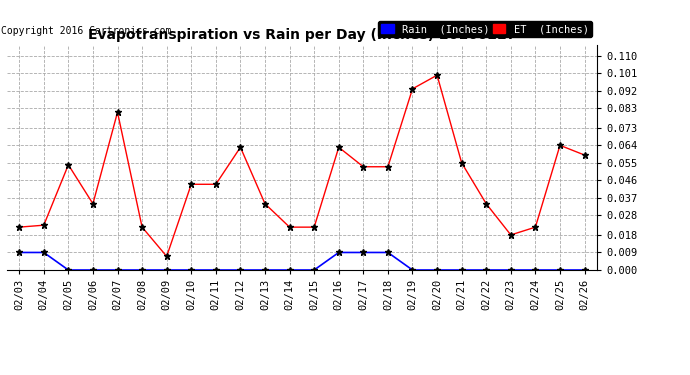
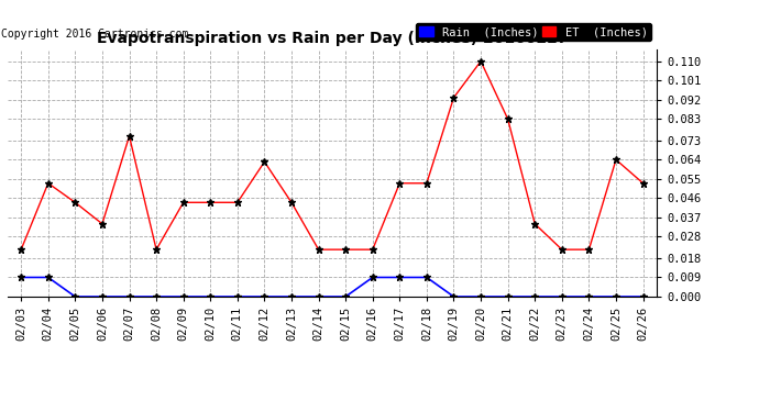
ET (Inches)/02/04: 0.023 -> 0.053
ET (Inches)/02/05: 0.054 -> 0.044
ET (Inches)/02/07: 0.081 -> 0.075
ET (Inches)/02/09: 0.007 -> 0.044
ET (Inches)/02/13: 0.034 -> 0.044
ET (Inches)/02/16: 0.063 -> 0.022
ET (Inches)/02/20: 0.100 -> 0.110
ET (Inches)/02/21: 0.055 -> 0.083
ET (Inches)/02/23: 0.018 -> 0.022
ET (Inches)/02/26: 0.059 -> 0.053
